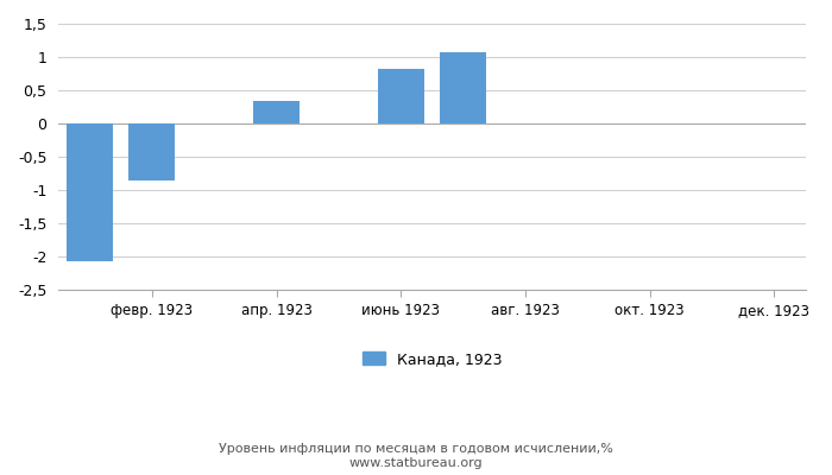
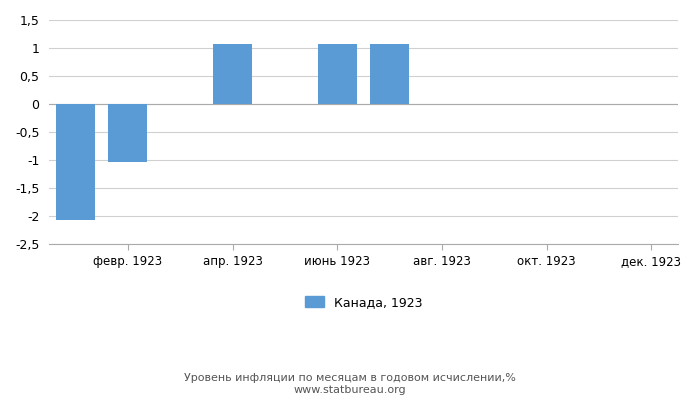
февр. 1923: -0,86 -> -1,03
апр. 1923: 0,34 -> 1,08
июнь 1923: 0,82 -> 1,08
